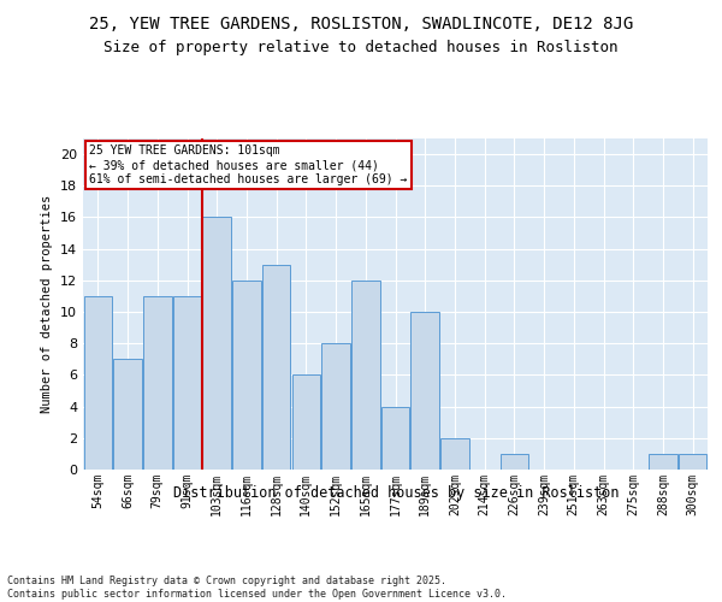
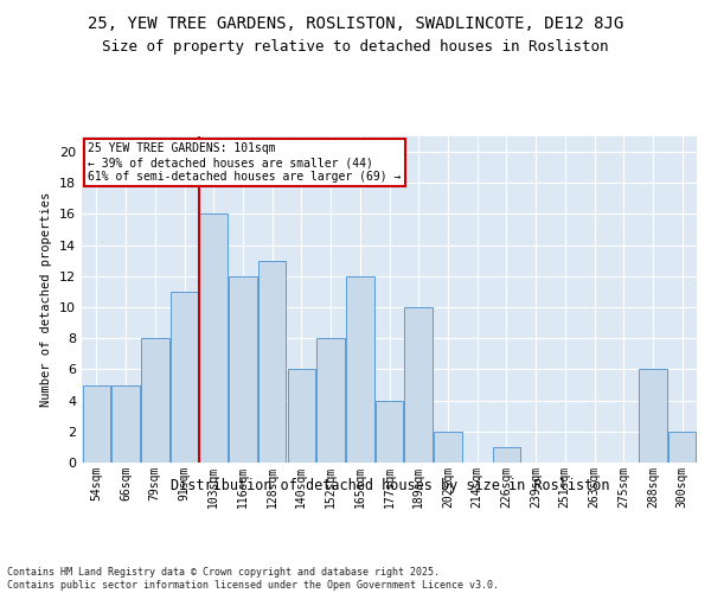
54sqm: 11 -> 5
66sqm: 7 -> 5
79sqm: 11 -> 8
288sqm: 1 -> 6
300sqm: 1 -> 2
